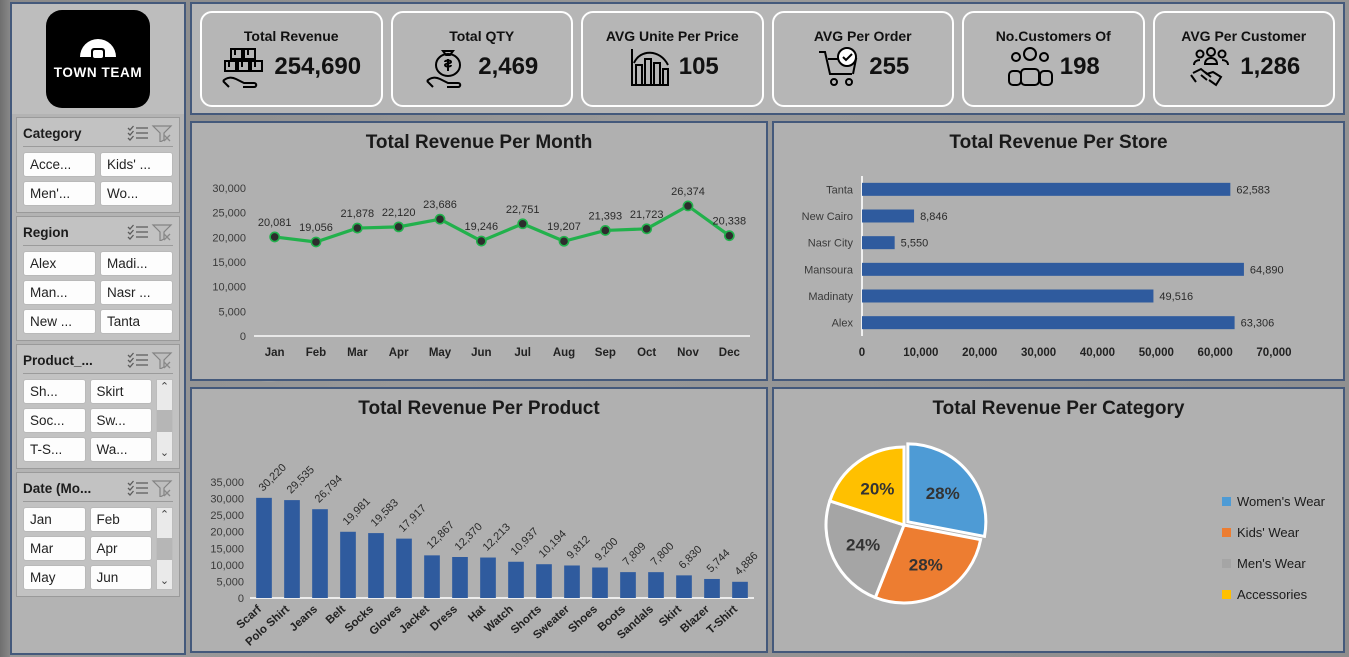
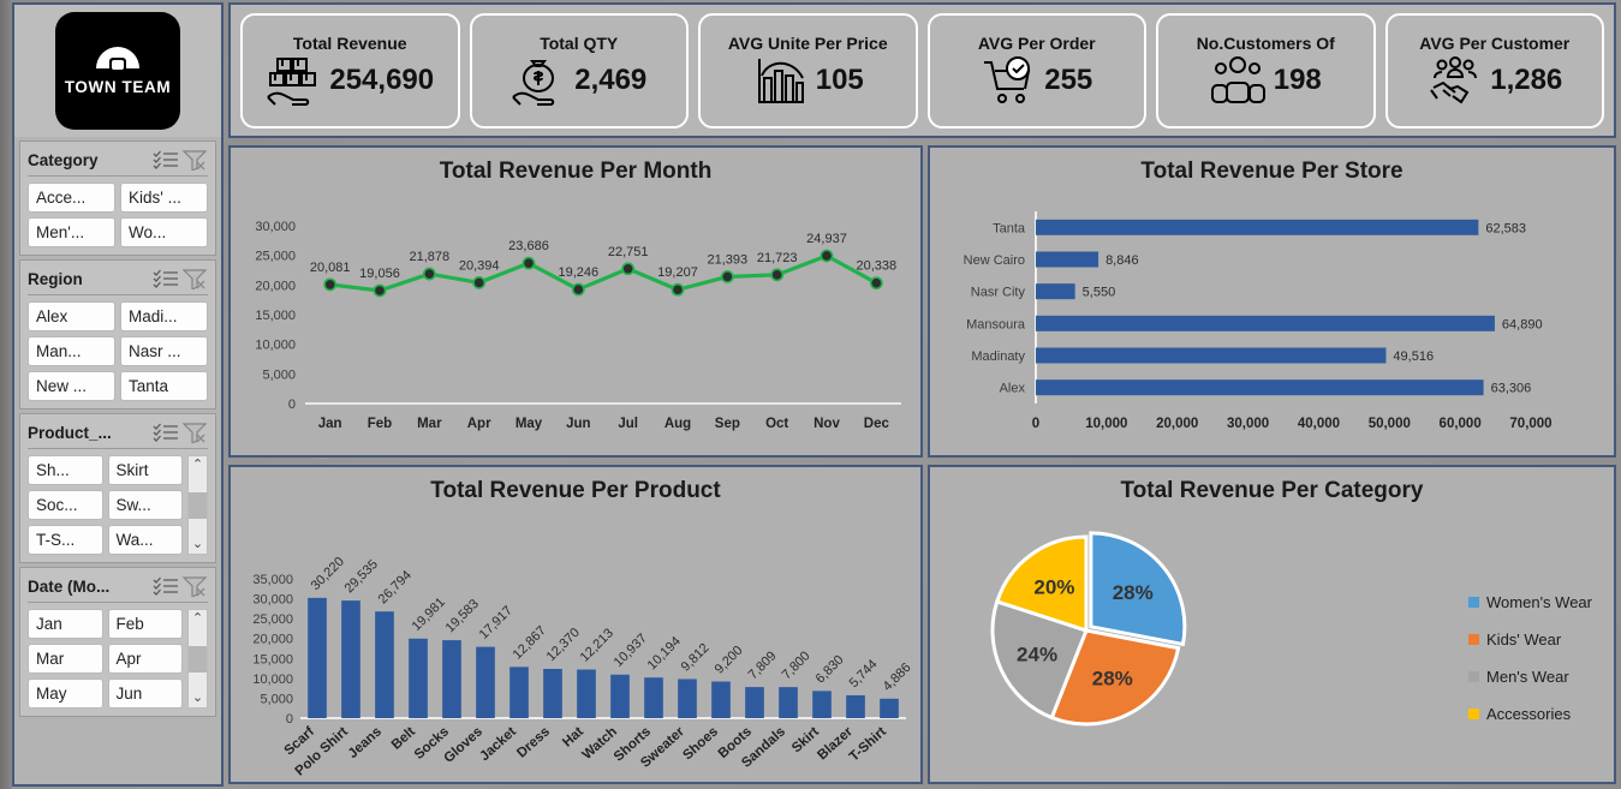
Total Revenue Per Month/Apr: 22,120 -> 20,394
Total Revenue Per Month/Nov: 26,374 -> 24,937
